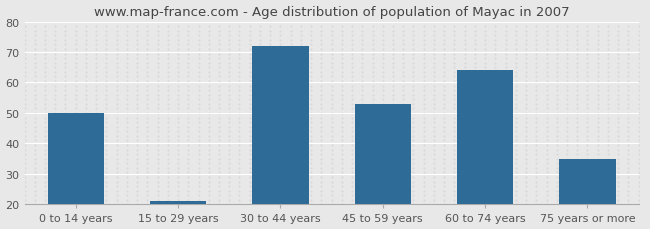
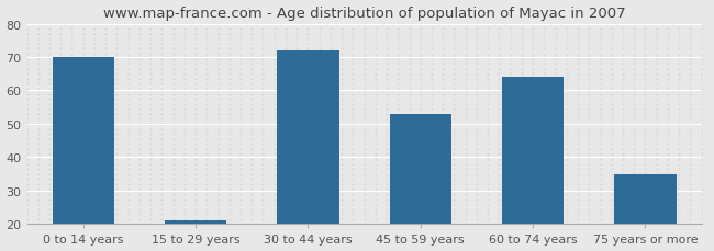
0 to 14 years: 50 -> 70
